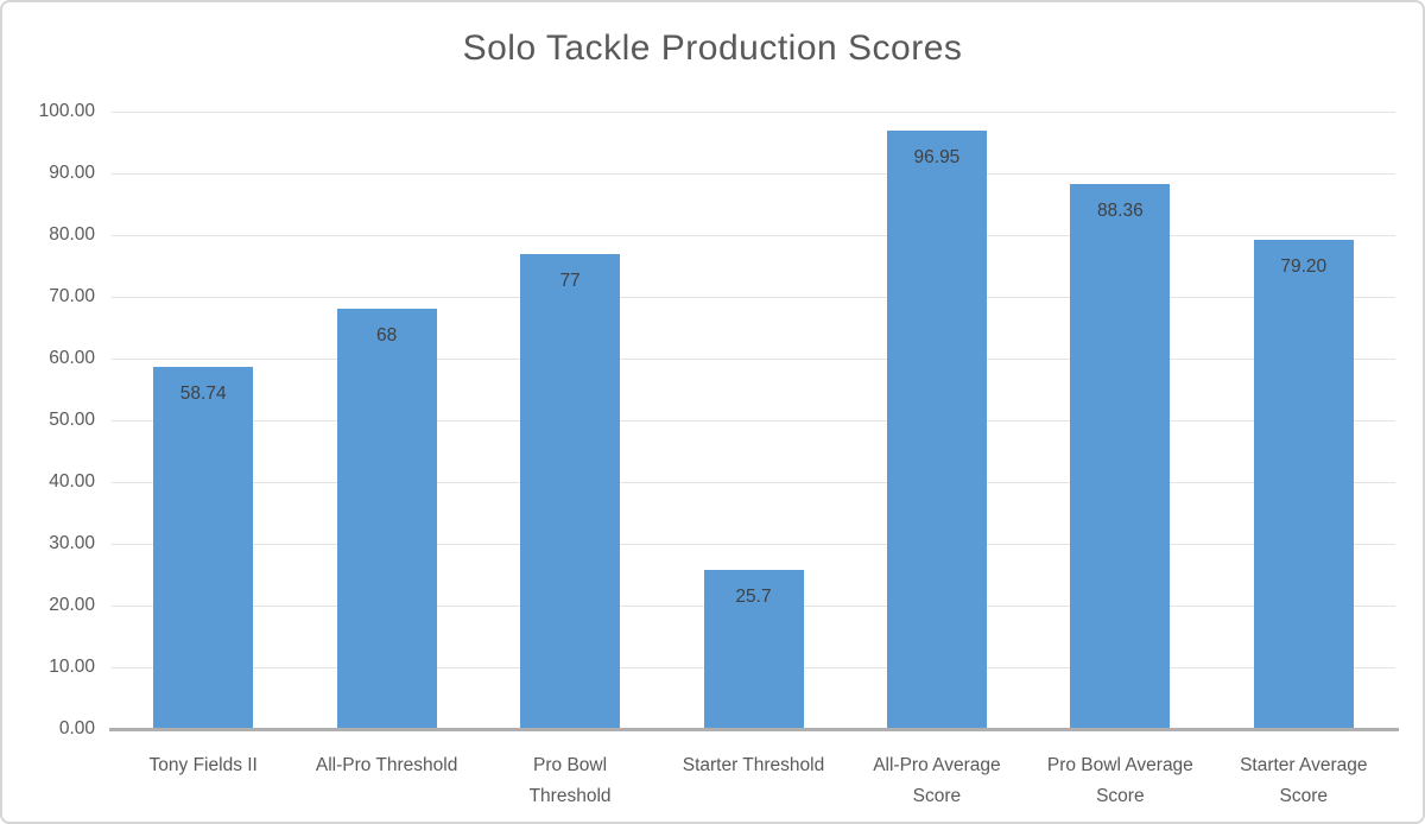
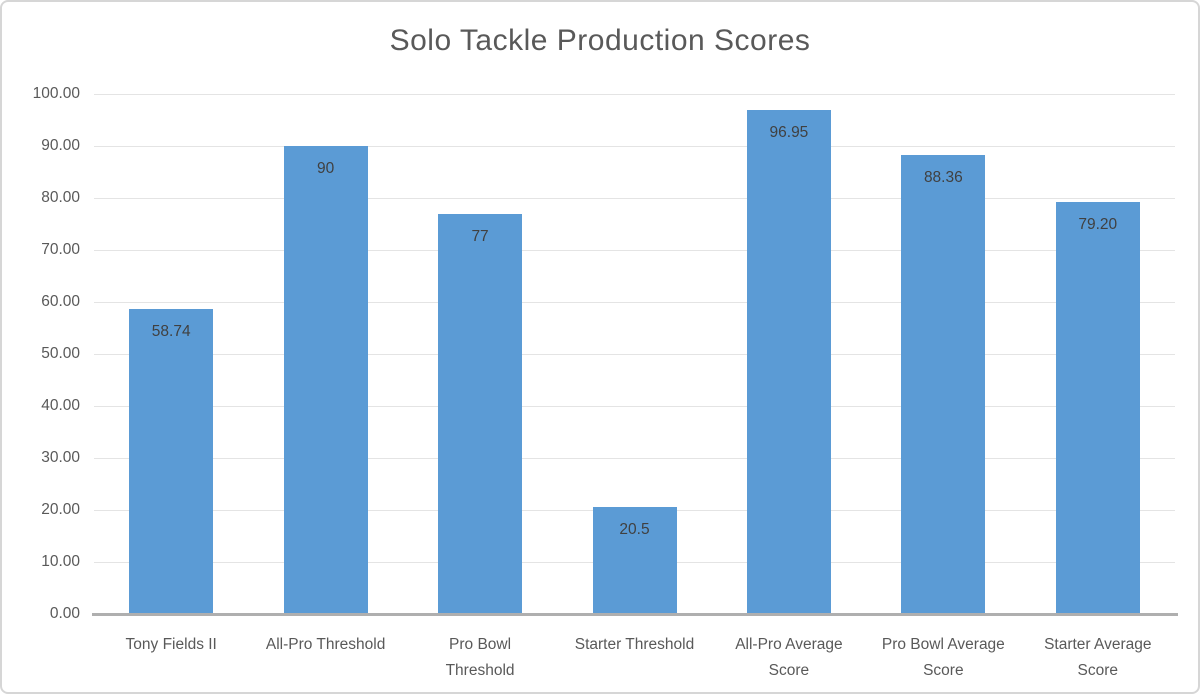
All-Pro Threshold: 68 -> 90
Starter Threshold: 25.7 -> 20.5
